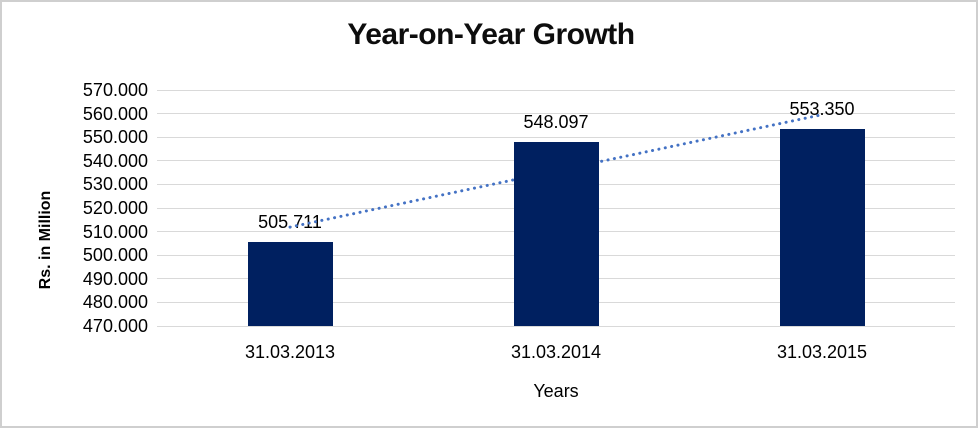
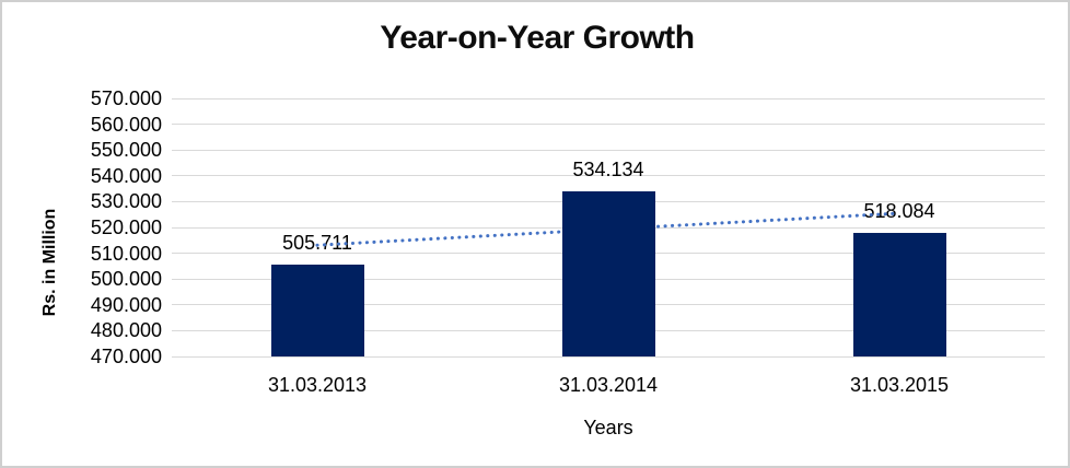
31.03.2014: 548.097 -> 534.134
31.03.2015: 553.350 -> 518.084
